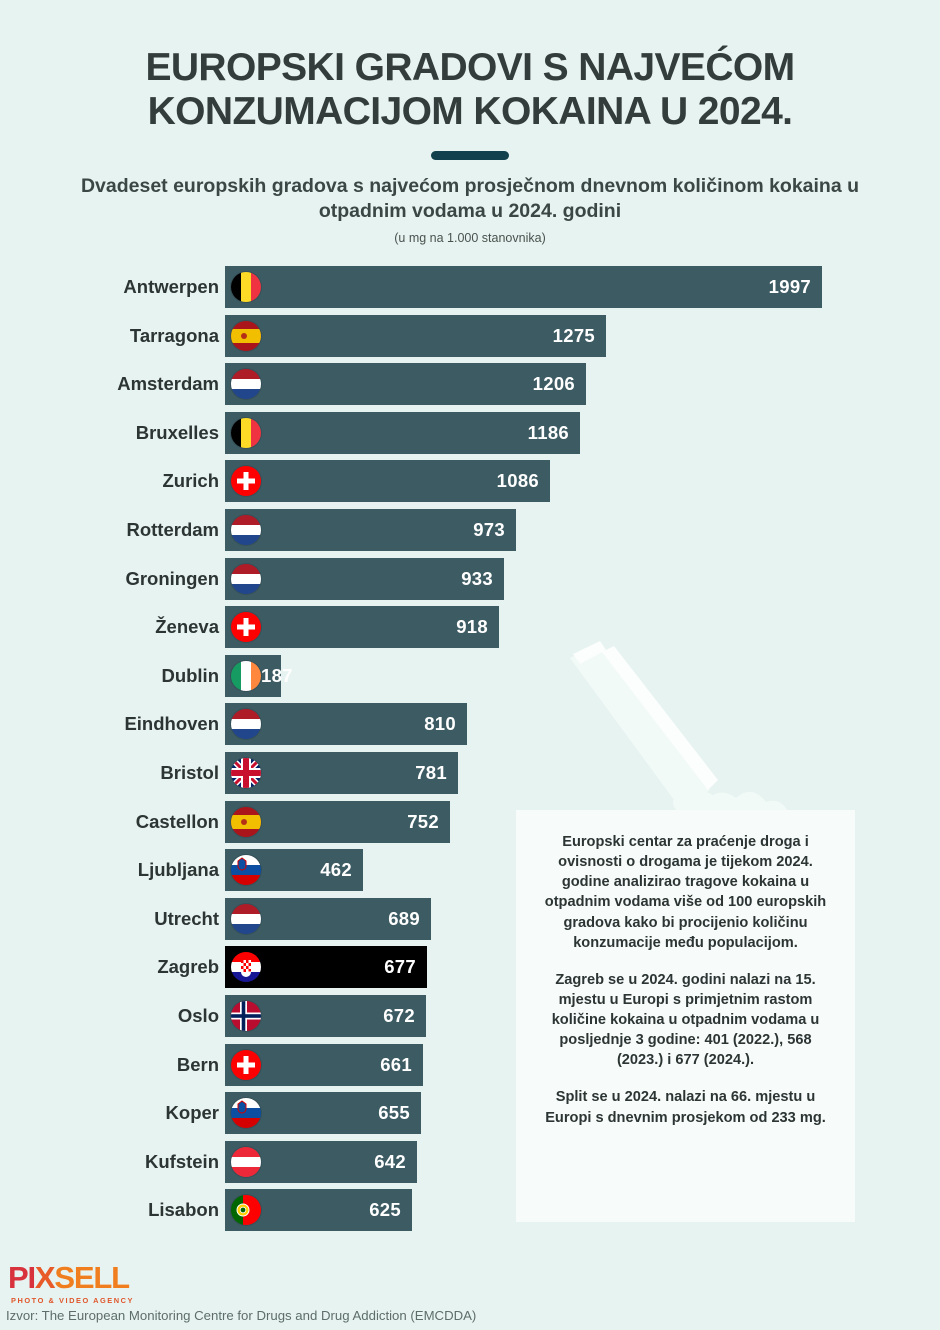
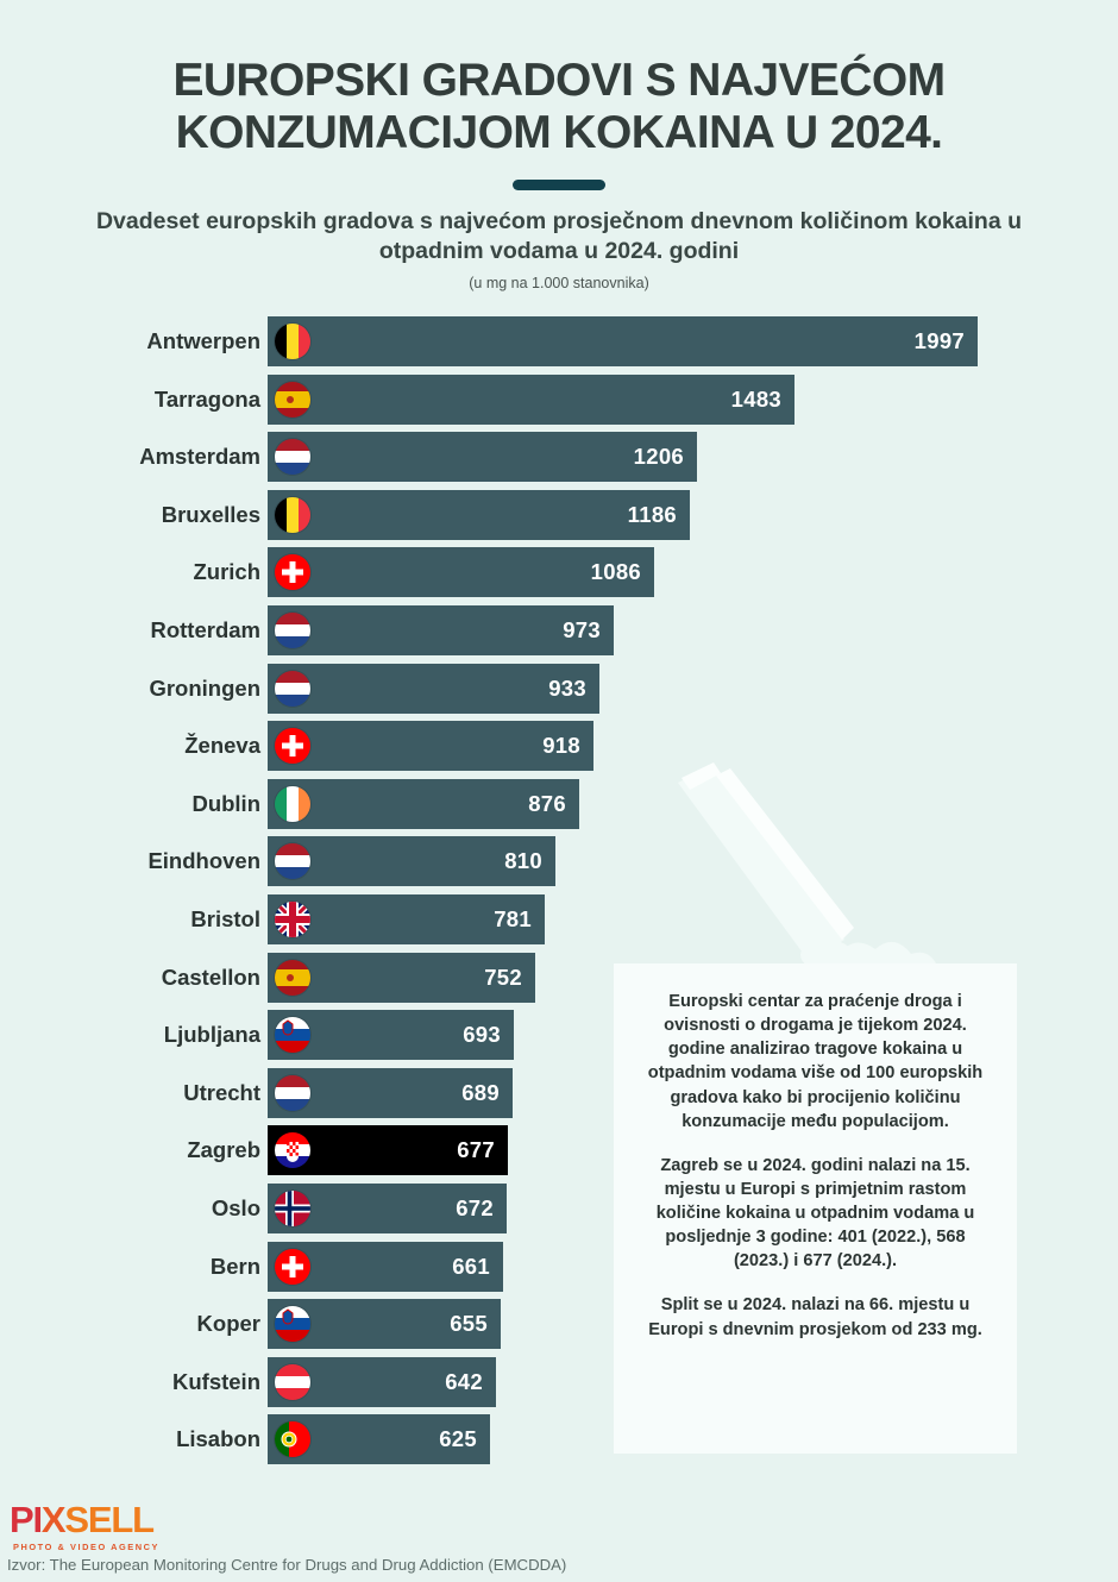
Tarragona: 1275 -> 1483
Dublin: 187 -> 876
Ljubljana: 462 -> 693
